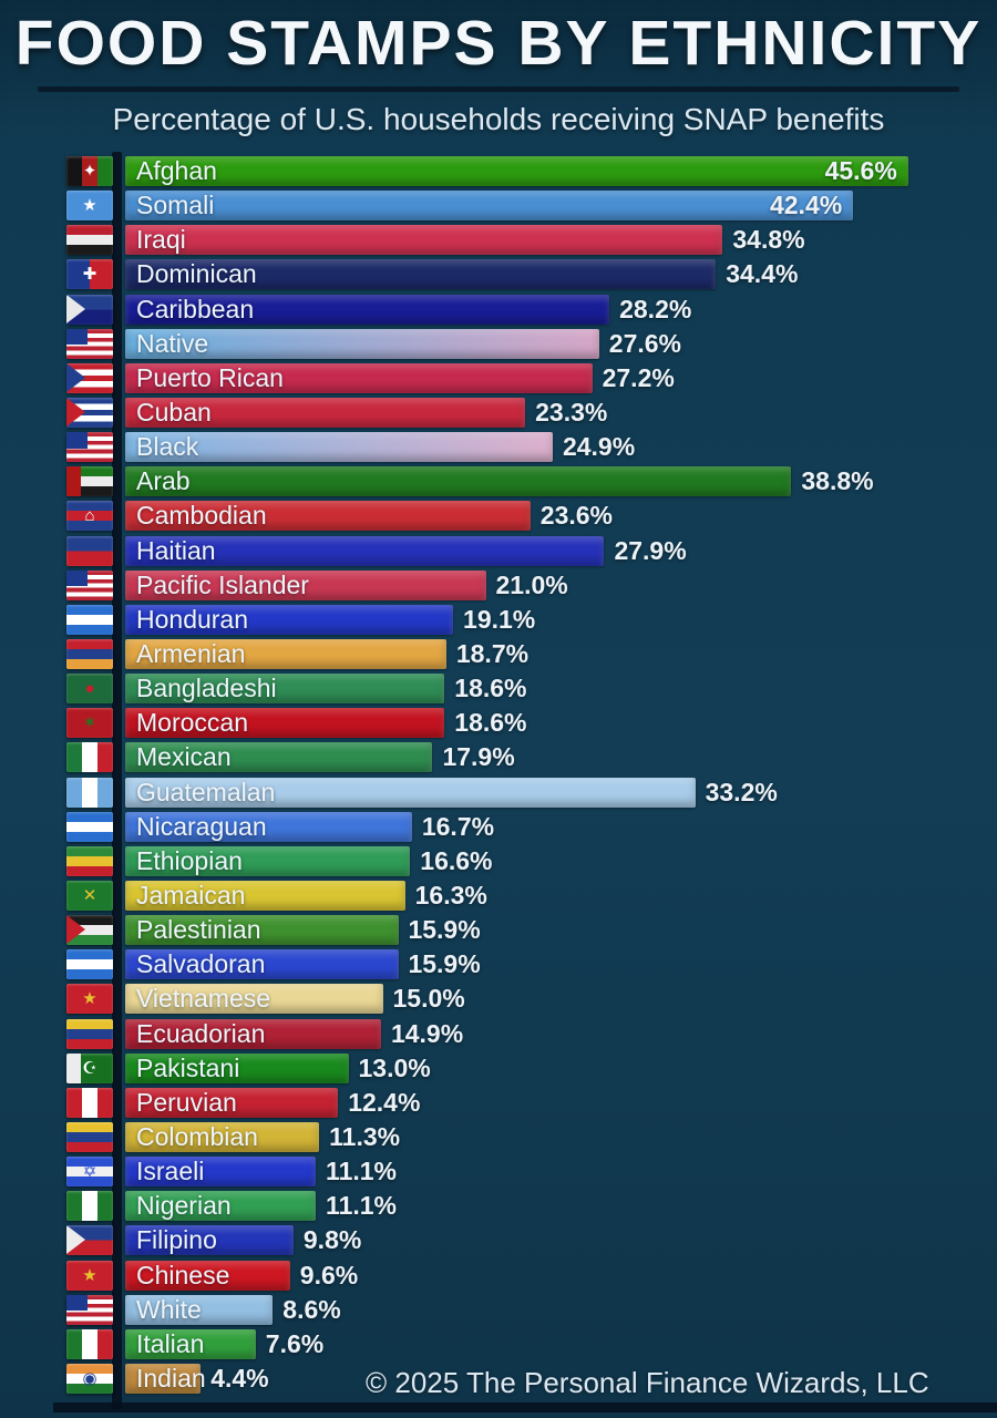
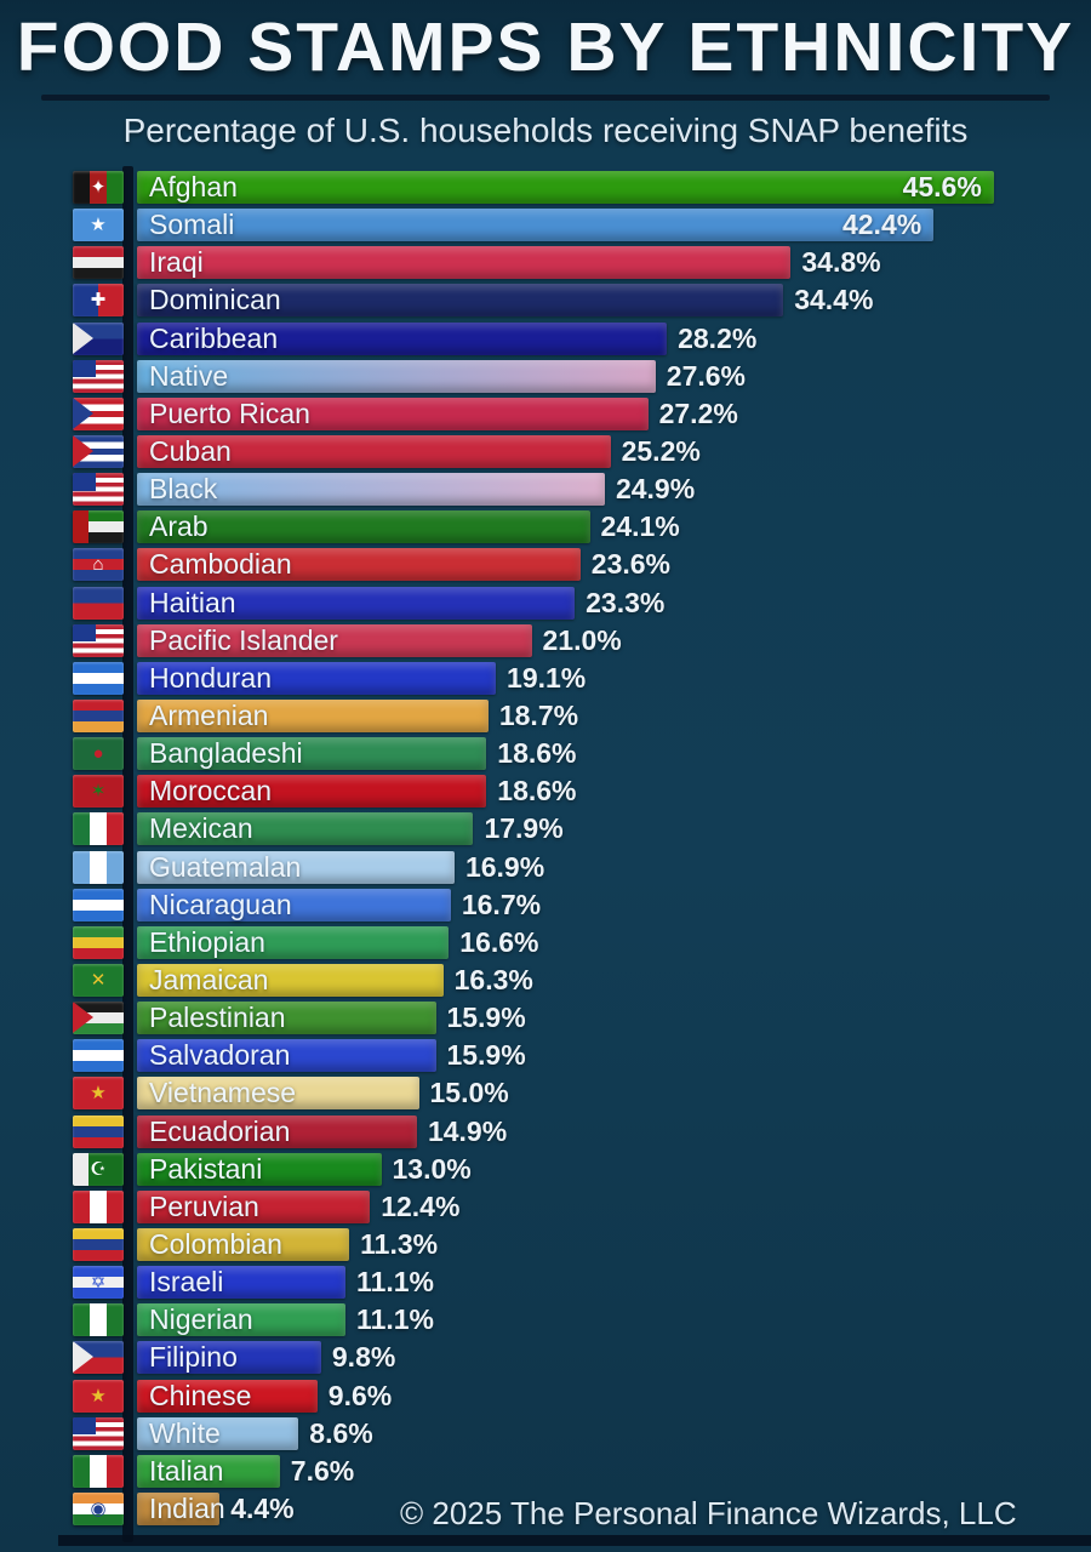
Cuban: 23.3% -> 25.2%
Arab: 38.8% -> 24.1%
Haitian: 27.9% -> 23.3%
Guatemalan: 33.2% -> 16.9%
